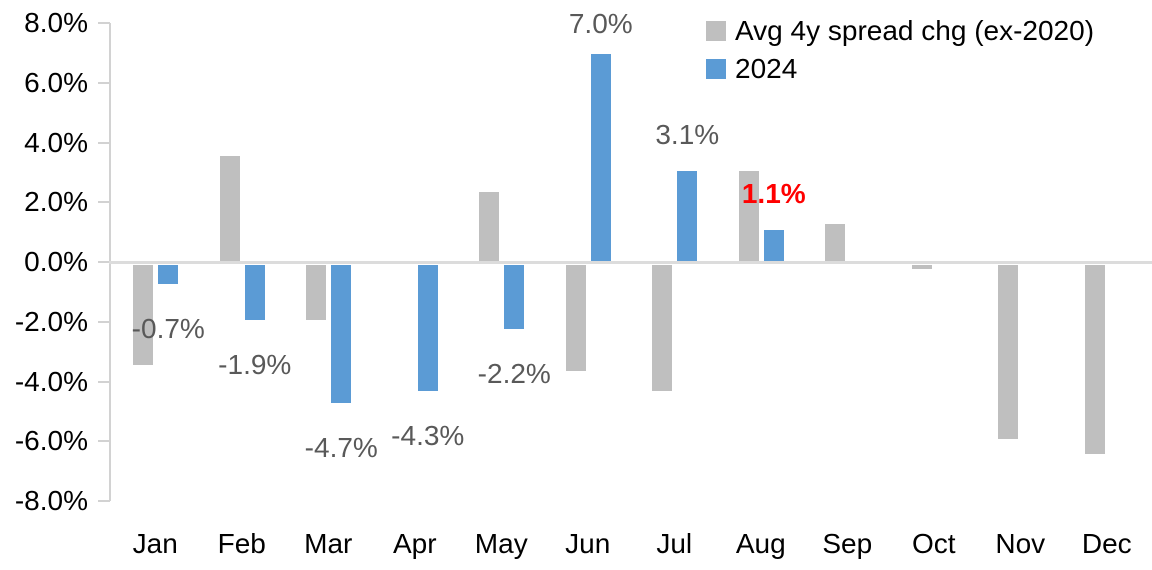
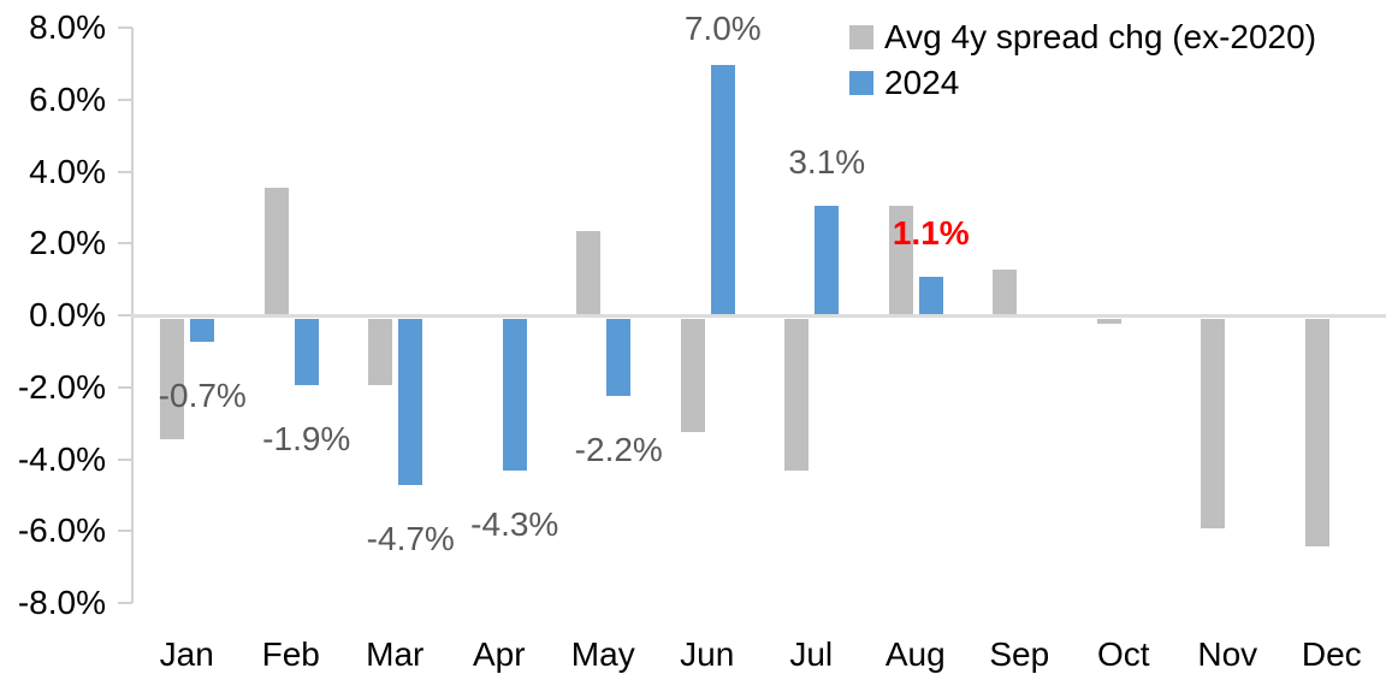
Avg 4y spread chg (ex-2020)/Jun: -3.6% -> -3.2%
